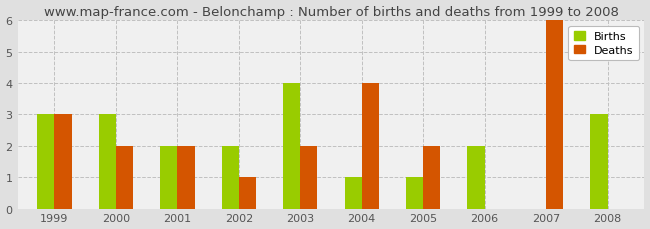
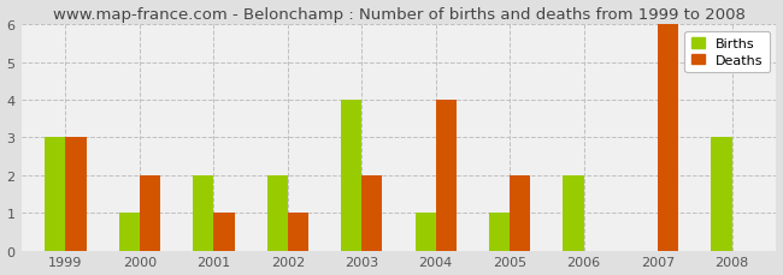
Births/2000: 3 -> 1
Deaths/2001: 2 -> 1
